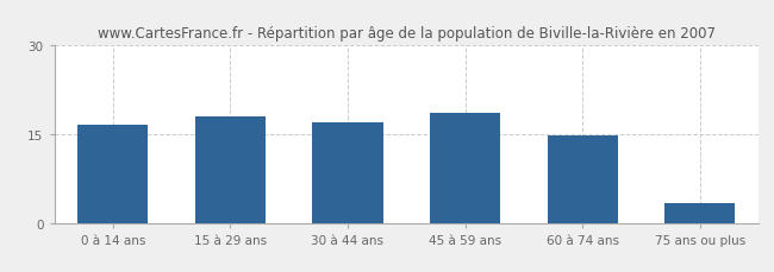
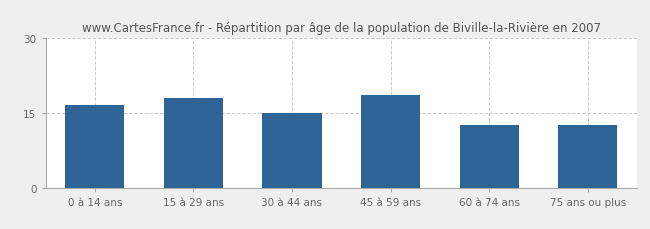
30 à 44 ans: 17.0 -> 15.0
60 à 74 ans: 14.7 -> 12.5
75 ans ou plus: 3.3 -> 12.5
